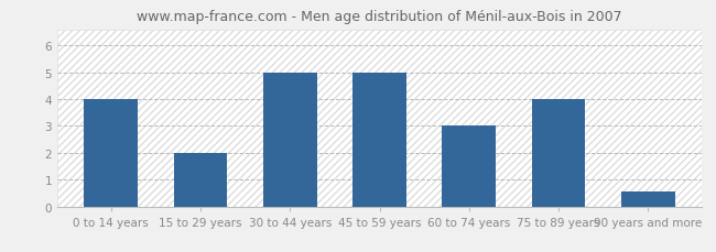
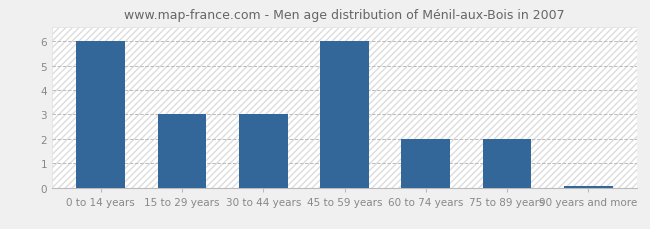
0 to 14 years: 4.00 -> 6.00
15 to 29 years: 2.00 -> 3.00
30 to 44 years: 5.00 -> 3.00
45 to 59 years: 5.00 -> 6.00
60 to 74 years: 3.00 -> 2.00
75 to 89 years: 4.00 -> 2.00
90 years and more: 0.55 -> 0.05
